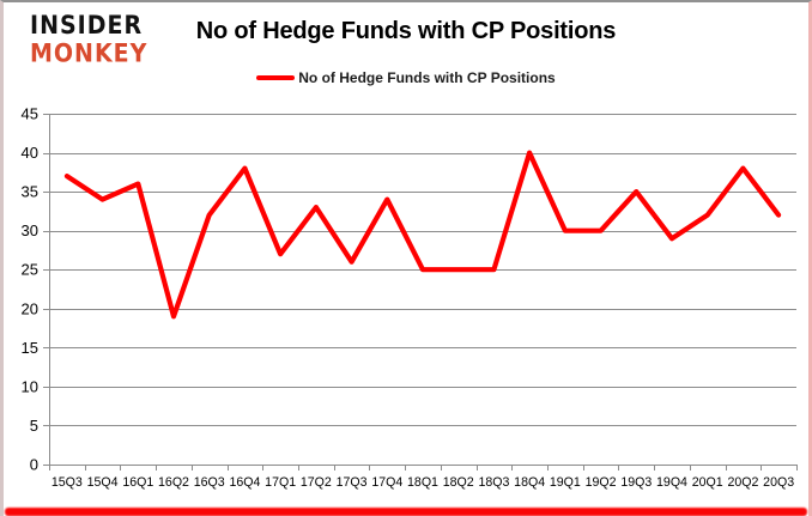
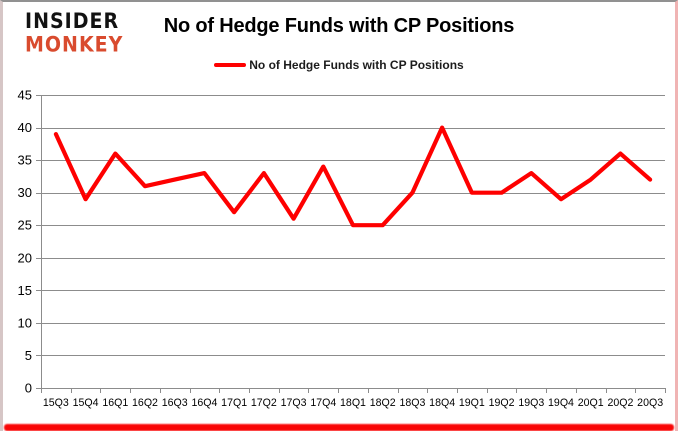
15Q3: 37 -> 39
15Q4: 34 -> 29
16Q2: 19 -> 31
16Q4: 38 -> 33
18Q3: 25 -> 30
19Q3: 35 -> 33
20Q2: 38 -> 36
